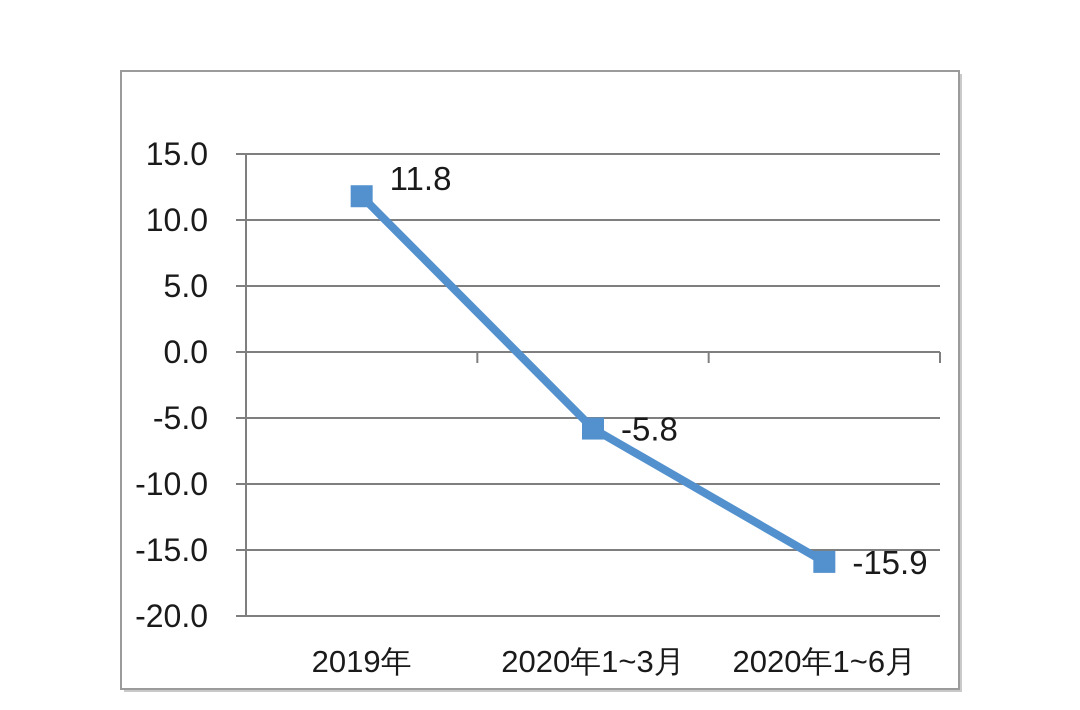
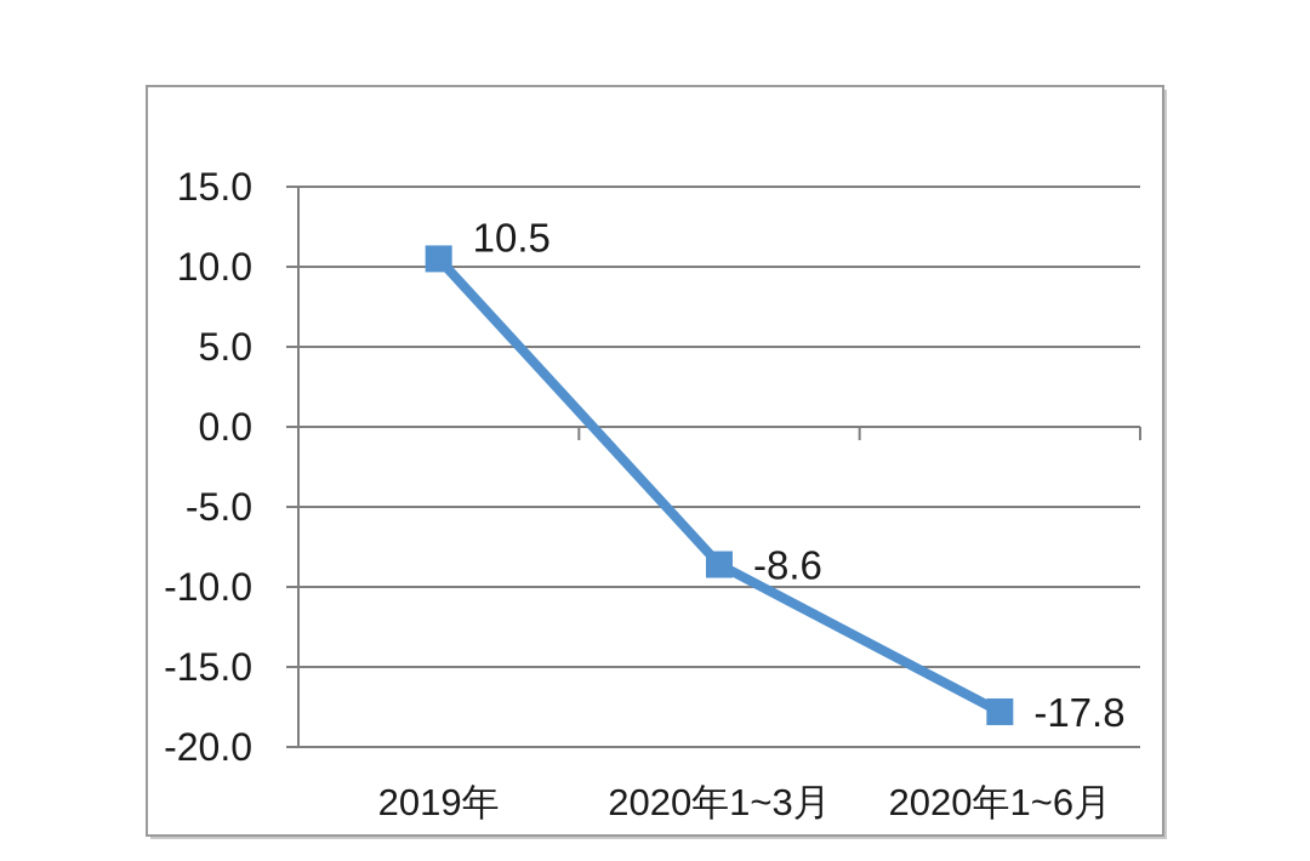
2019年: 11.8 -> 10.5
2020年1~3月: -5.8 -> -8.6
2020年1~6月: -15.9 -> -17.8
